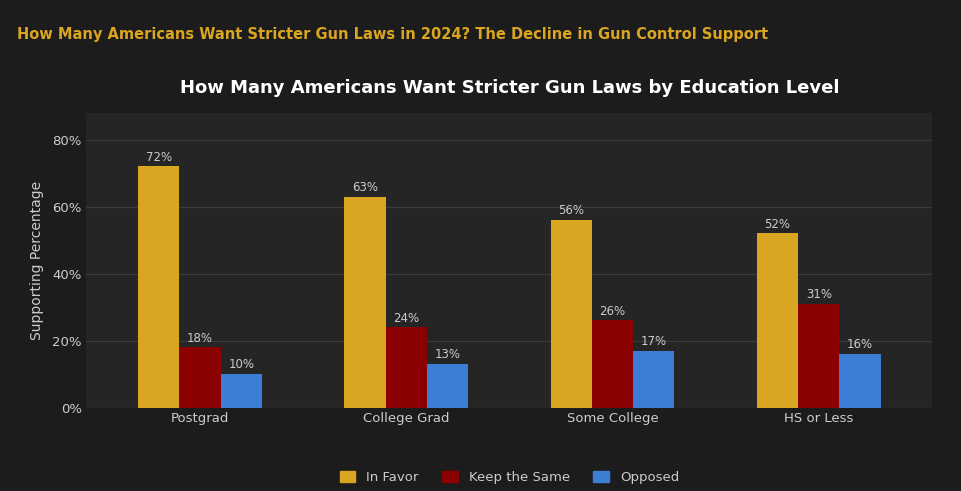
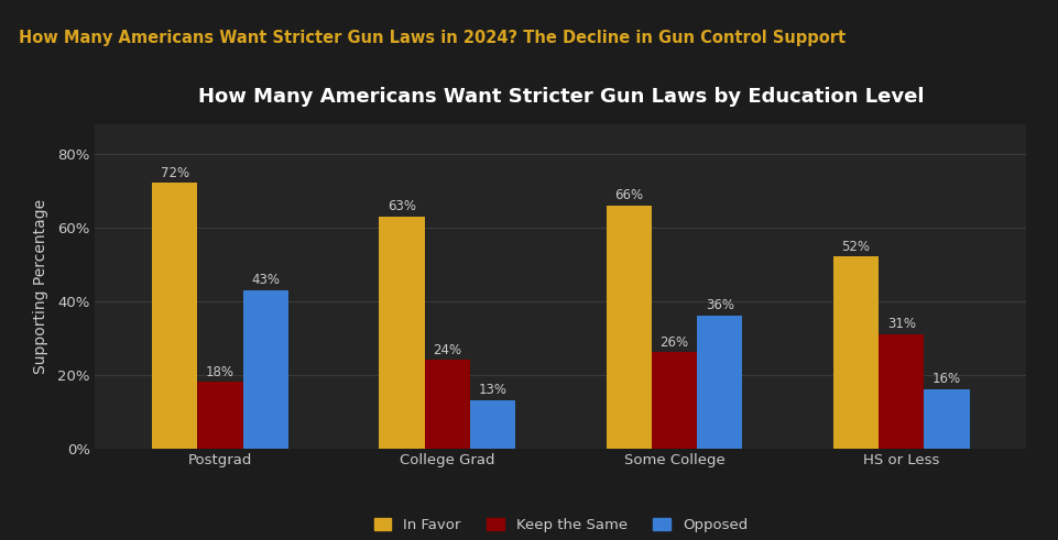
Opposed/Postgrad: 10% -> 43%
In Favor/Some College: 56% -> 66%
Opposed/Some College: 17% -> 36%
